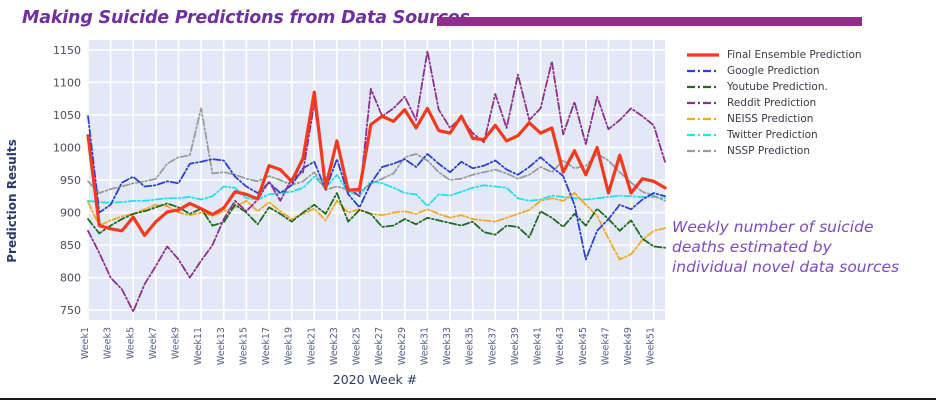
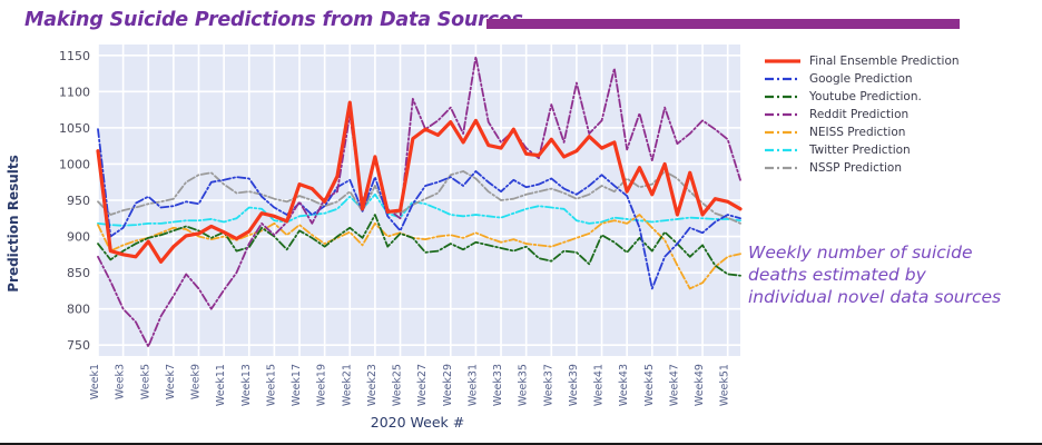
NSSP Prediction/Week11: 1060 -> 970
NSSP Prediction/Week23: 940 -> 970
Twitter Prediction/Week31: 910 -> 930
